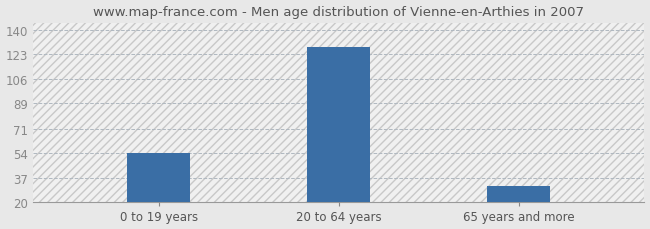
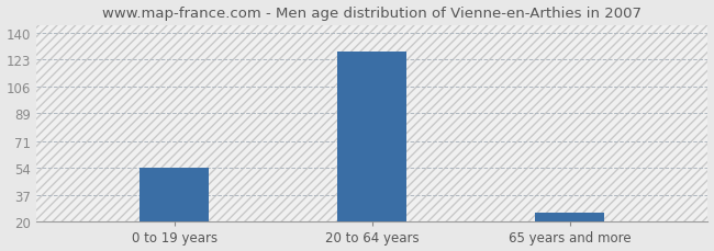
65 years and more: 31 -> 26
